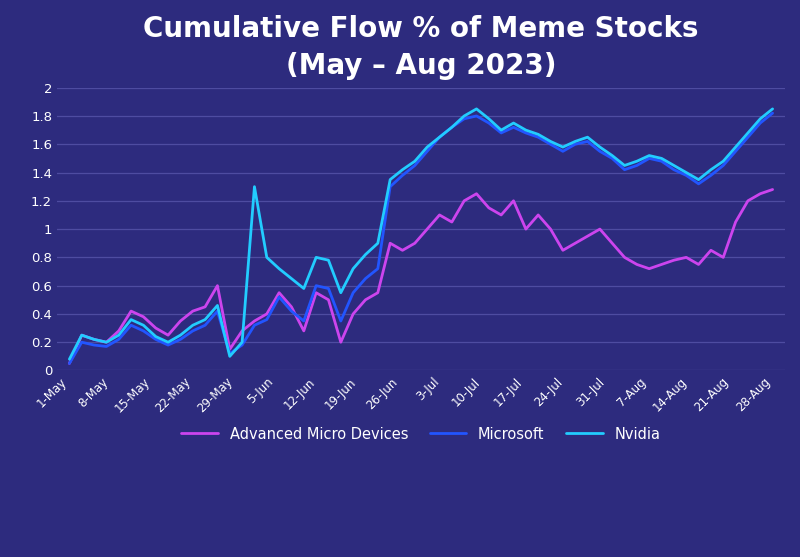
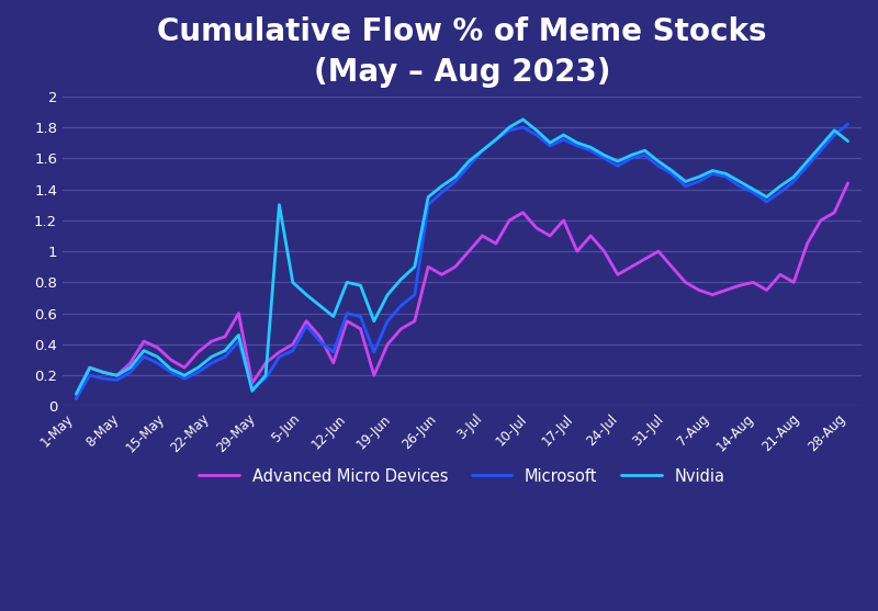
Advanced Micro Devices/28-Aug: 1.28 -> 1.44
Nvidia/28-Aug: 1.85 -> 1.71
